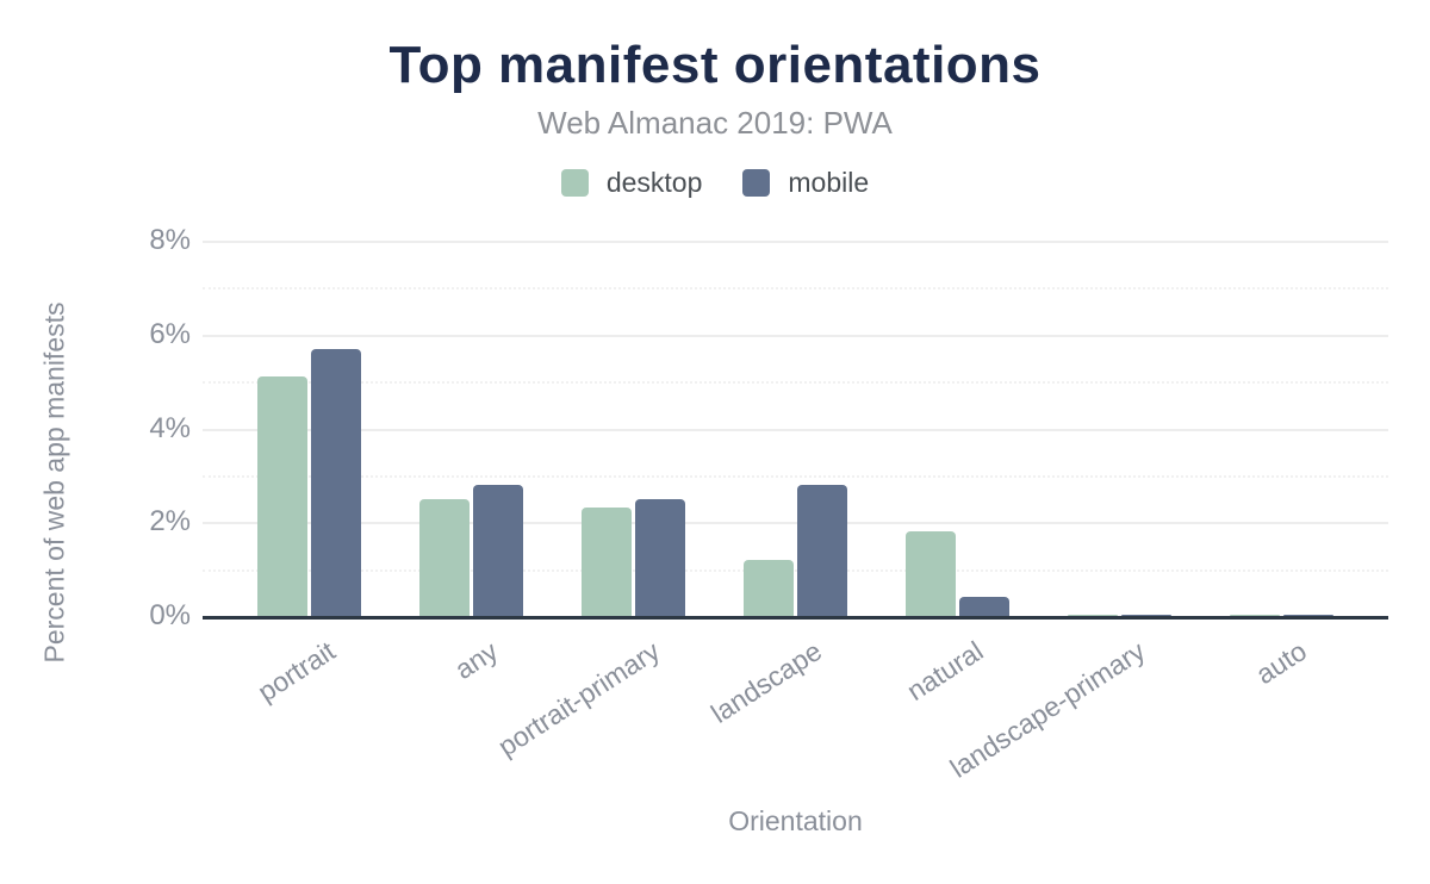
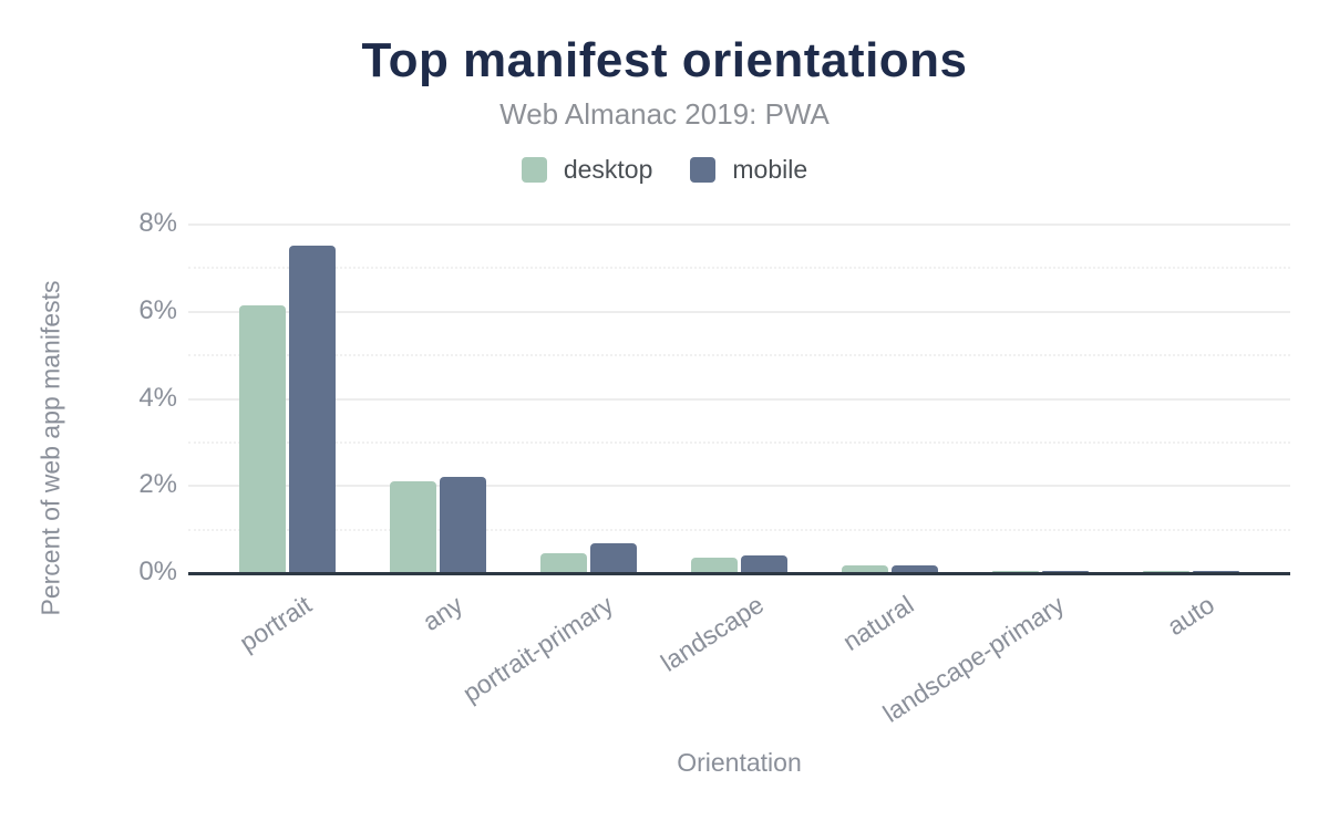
desktop/portrait: 5.1% -> 6.1%
mobile/portrait: 5.7% -> 7.5%
desktop/any: 2.5% -> 2.1%
mobile/any: 2.8% -> 2.2%
desktop/portrait-primary: 2.3% -> 0.4%
mobile/portrait-primary: 2.5% -> 0.7%
desktop/landscape: 1.2% -> 0.3%
mobile/landscape: 2.8% -> 0.4%
desktop/natural: 1.8% -> 0.2%
mobile/natural: 0.4% -> 0.1%
